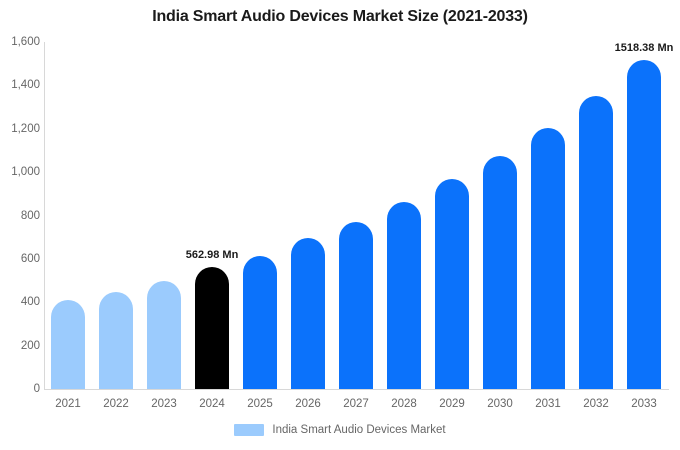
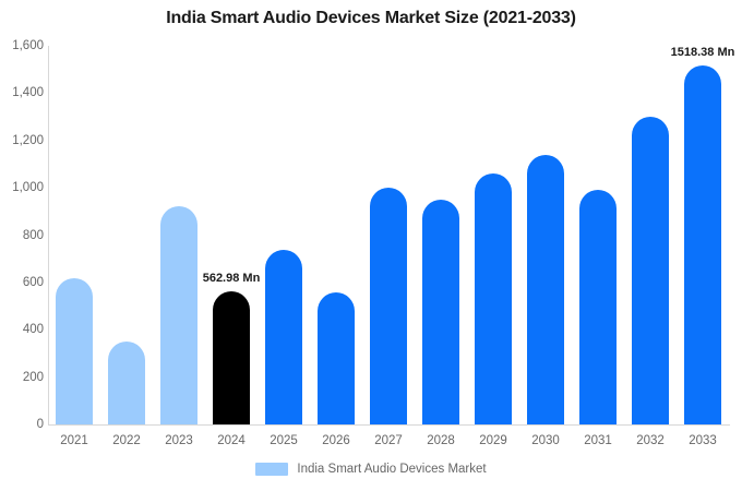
2021: 410 -> 620
2022: 450 -> 350
2023: 500 -> 920
2025: 610 -> 740
2026: 700 -> 560
2027: 770 -> 1000
2028: 860 -> 950
2029: 970 -> 1060
2030: 1080 -> 1140
2031: 1200 -> 990
2032: 1350 -> 1300
